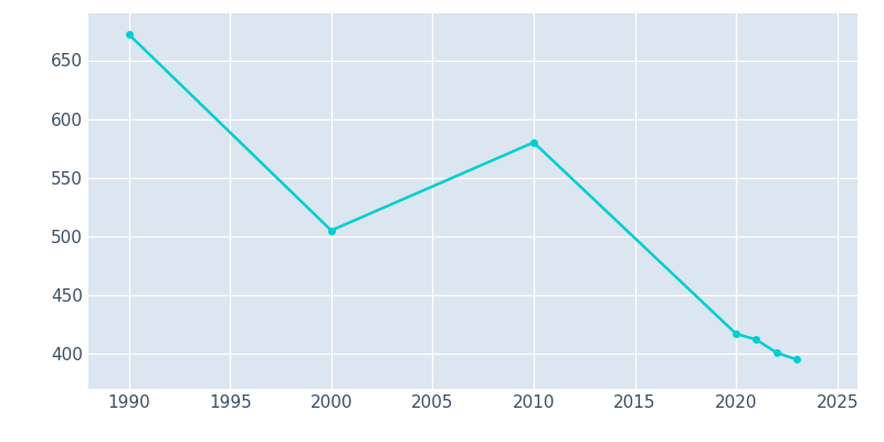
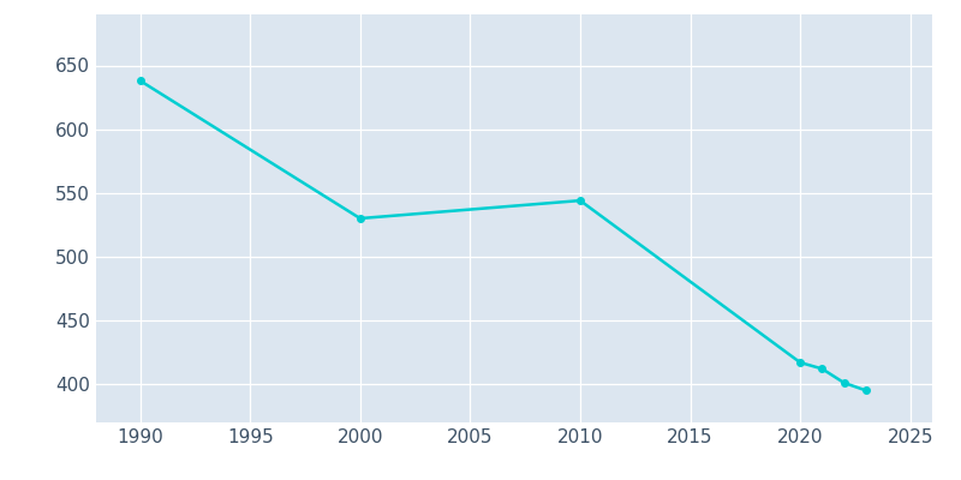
1990: 672 -> 638
2000: 505 -> 530
2010: 580 -> 544
